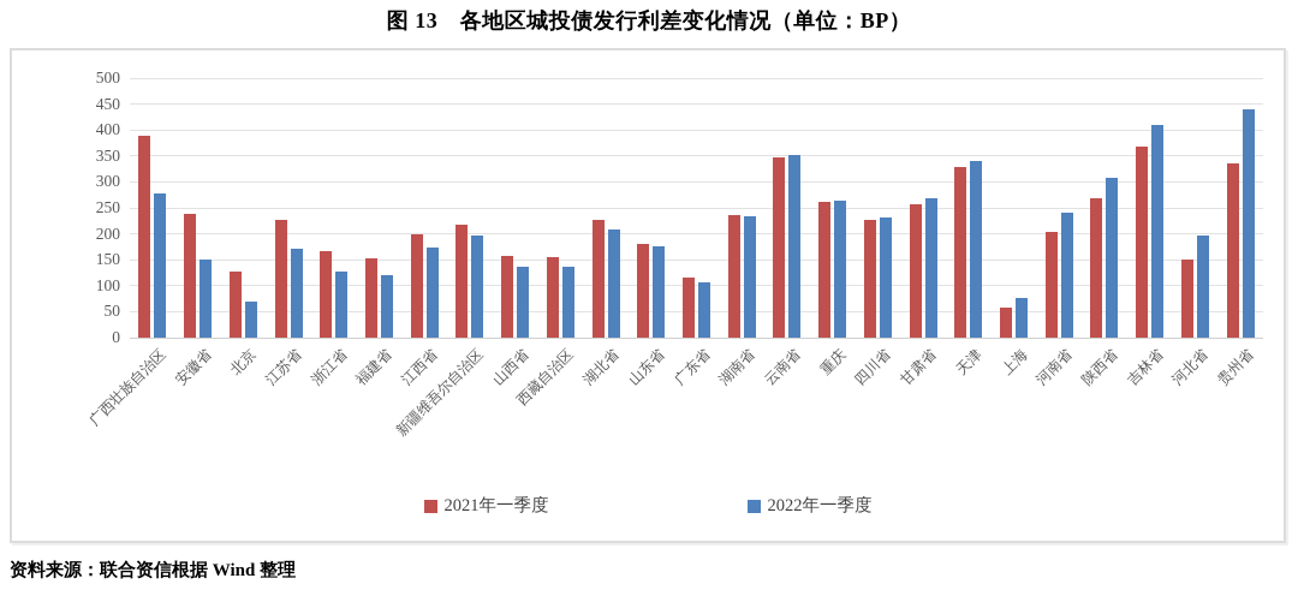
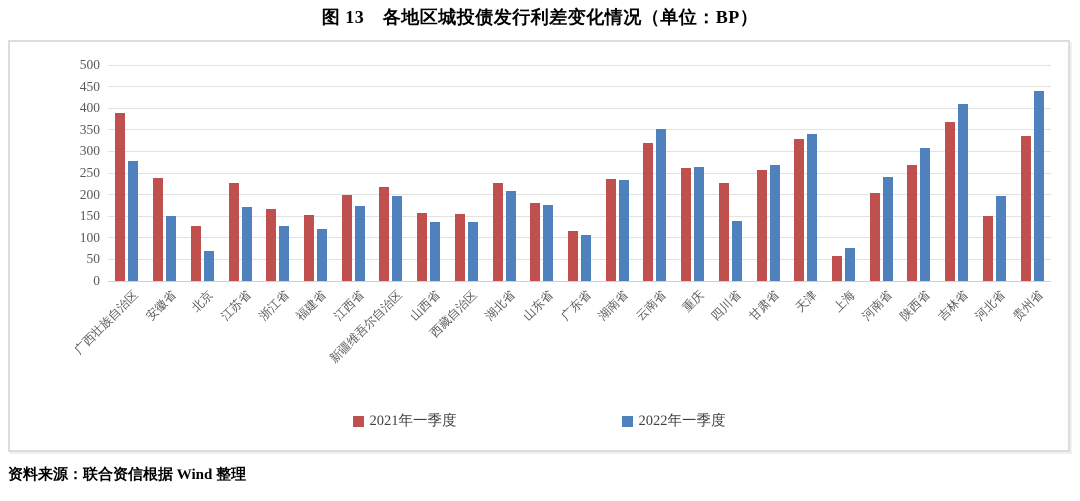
2021年一季度/云南省: 350 -> 320
2022年一季度/四川省: 230 -> 140
